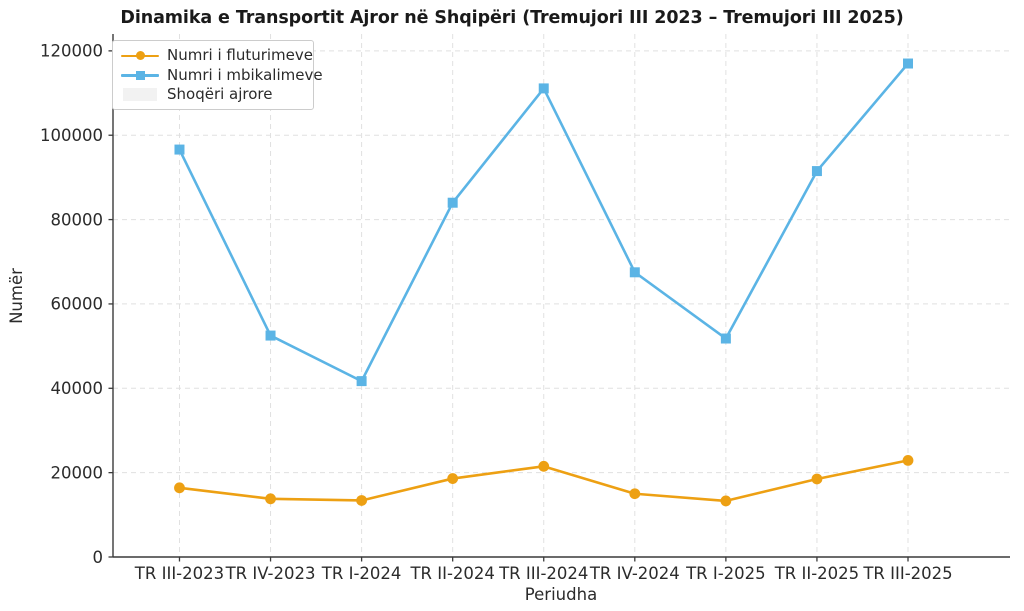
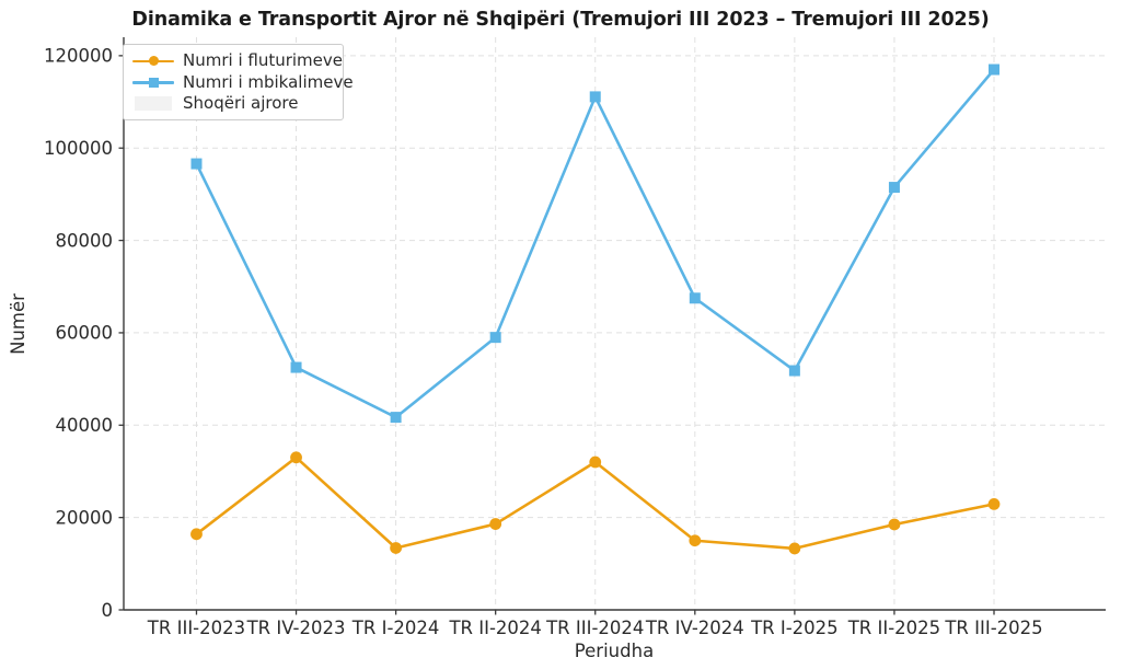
Numri i fluturimeve/TR IV-2023: 14000 -> 33000
Numri i mbikalimeve/TR II-2024: 84000 -> 59000
Numri i fluturimeve/TR III-2024: 22000 -> 32000
